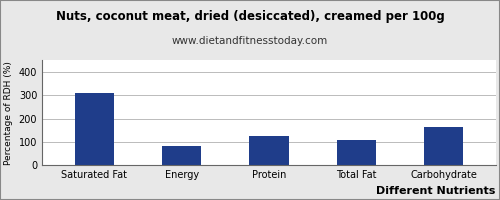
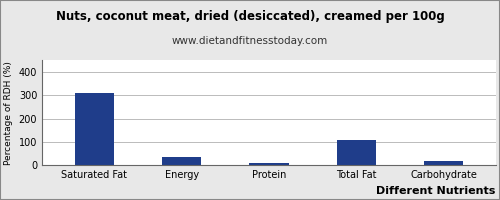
Energy: 85 -> 38
Protein: 125 -> 11
Carbohydrate: 165 -> 18
